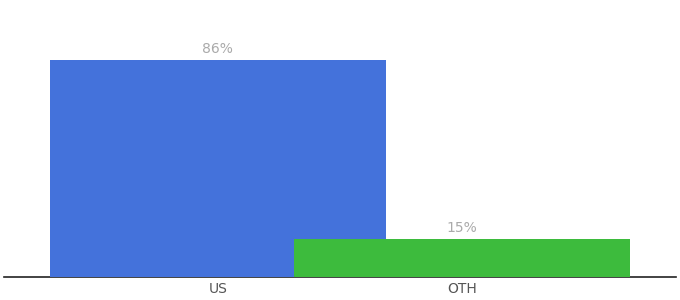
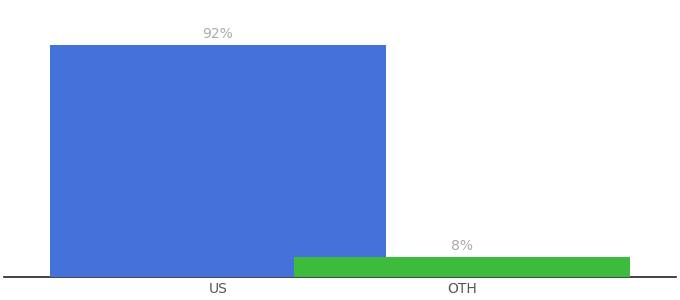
US: 86% -> 92%
OTH: 15% -> 8%
